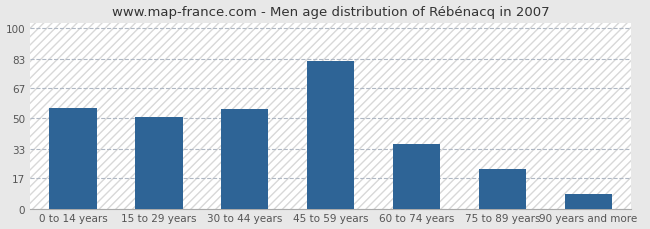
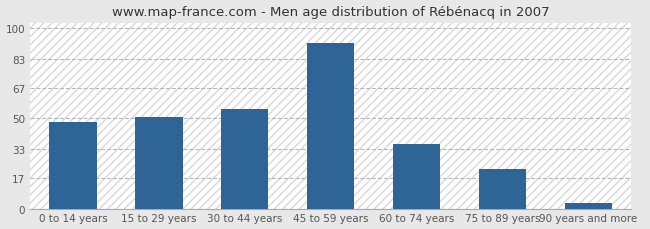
0 to 14 years: 56 -> 48
45 to 59 years: 82 -> 92
90 years and more: 8 -> 3
